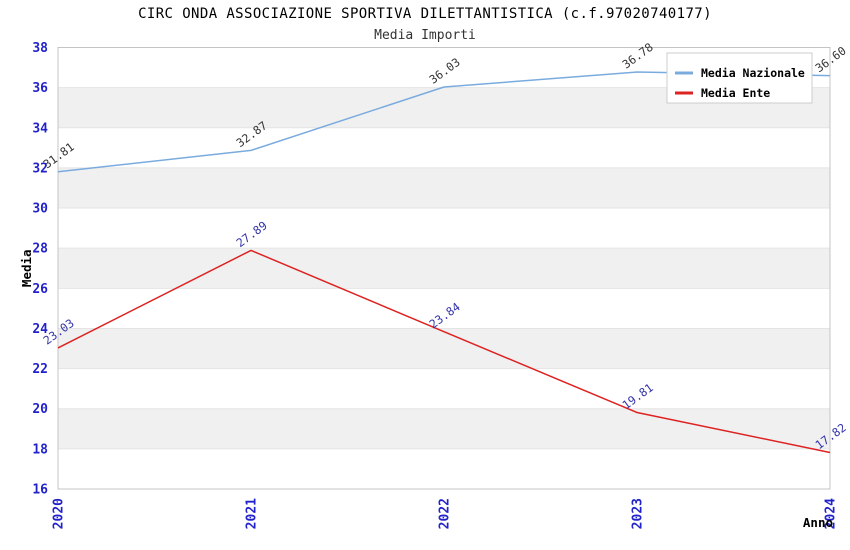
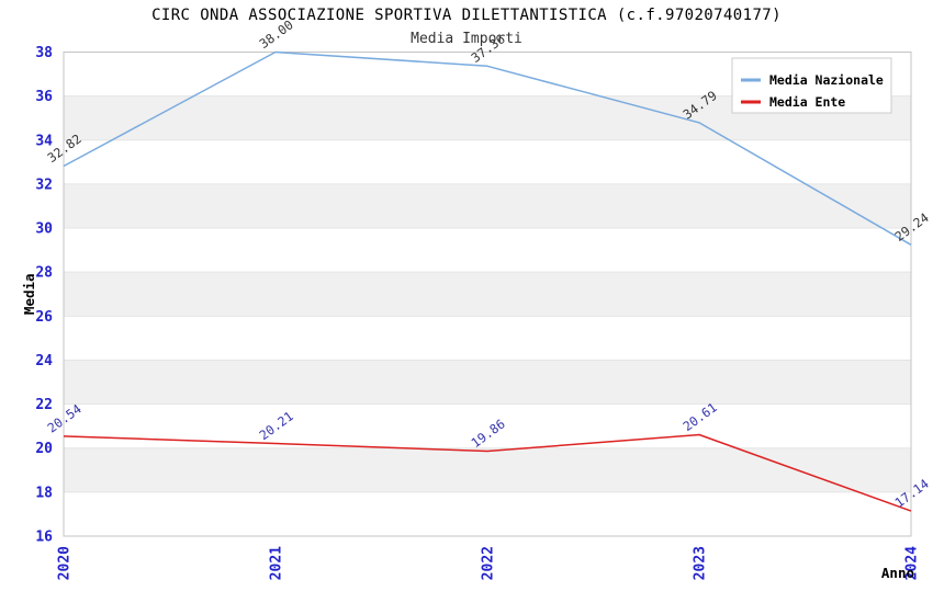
Media Nazionale/2020: 31.81 -> 32.82
Media Ente/2020: 23.03 -> 20.54
Media Nazionale/2021: 32.87 -> 38.00
Media Ente/2021: 27.89 -> 20.21
Media Nazionale/2022: 36.03 -> 37.36
Media Ente/2022: 23.84 -> 19.86
Media Nazionale/2023: 36.78 -> 34.79
Media Ente/2023: 19.81 -> 20.61
Media Nazionale/2024: 36.60 -> 29.24
Media Ente/2024: 17.82 -> 17.14
